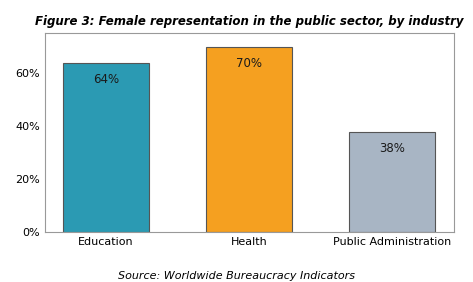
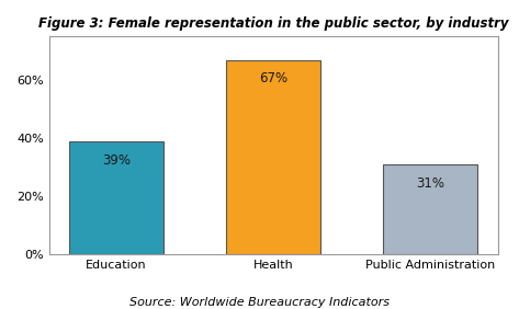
Education: 64% -> 39%
Health: 70% -> 67%
Public Administration: 38% -> 31%
